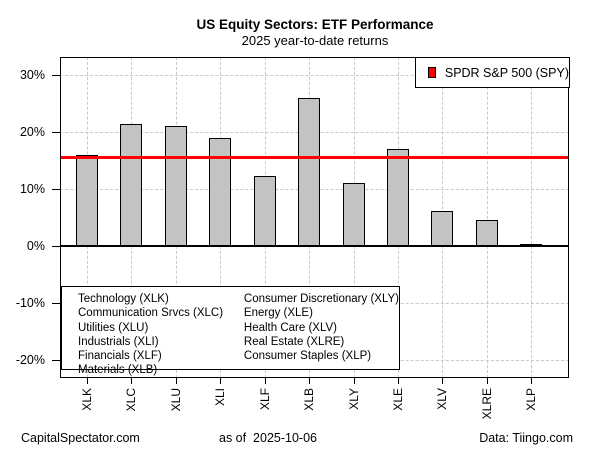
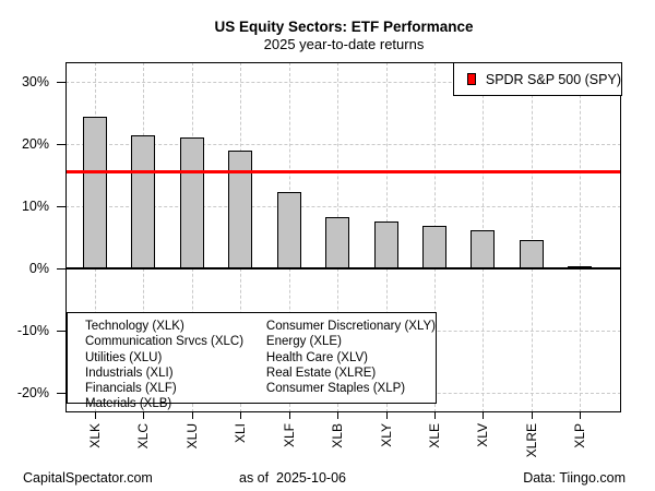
XLK: 16% -> 24%
XLB: 26% -> 8%
XLY: 11% -> 8%
XLE: 17% -> 7%
